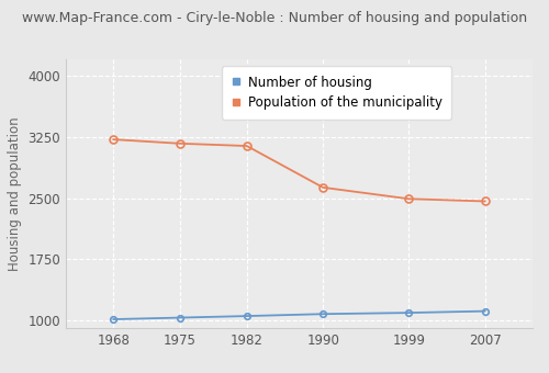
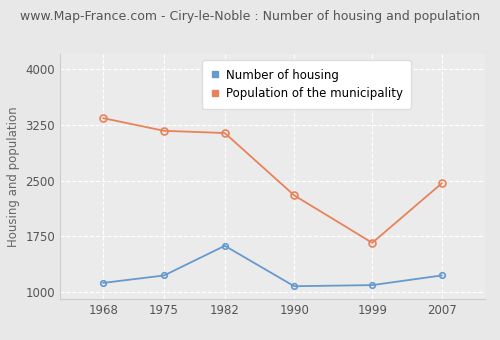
Number of housing/1968: 1010 -> 1120
Population of the municipality/1968: 3220 -> 3340
Number of housing/1975: 1030 -> 1220
Number of housing/1982: 1050 -> 1620
Population of the municipality/1990: 2630 -> 2300
Population of the municipality/1999: 2490 -> 1660
Number of housing/2007: 1110 -> 1220
